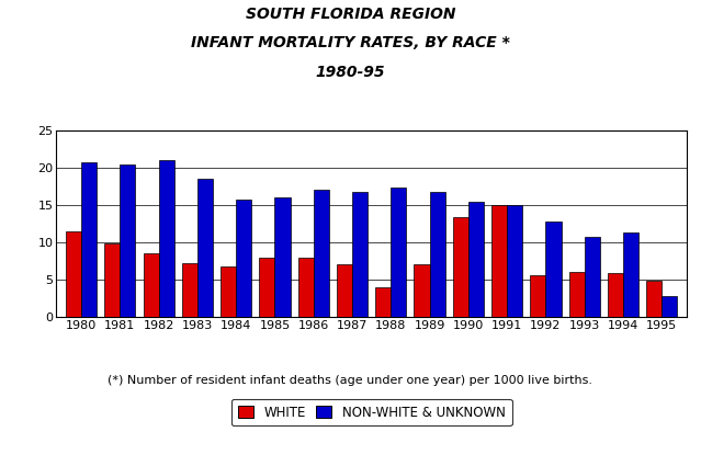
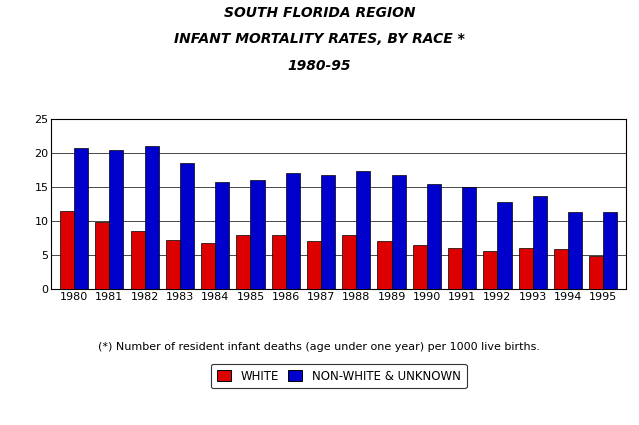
WHITE/1988: 4.0 -> 7.9
WHITE/1990: 13.4 -> 6.5
WHITE/1991: 15.0 -> 6.0
NON-WHITE & UNKNOWN/1993: 10.8 -> 13.7
NON-WHITE & UNKNOWN/1995: 2.8 -> 11.3
